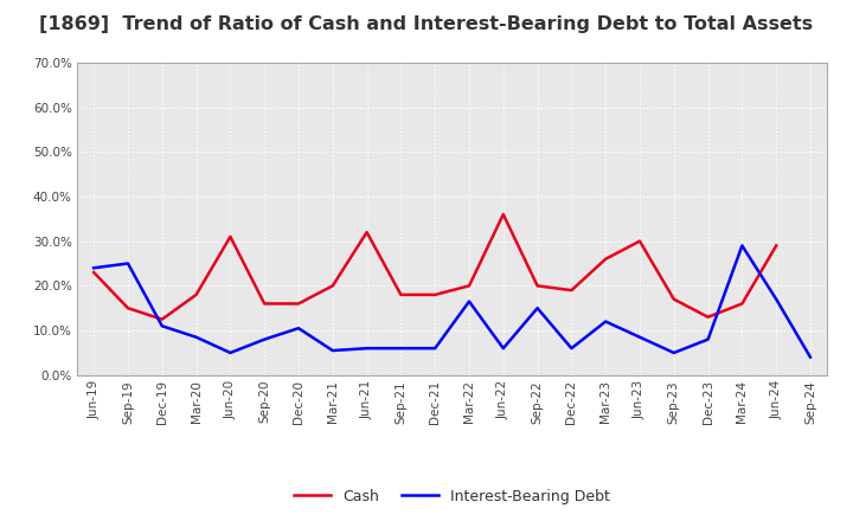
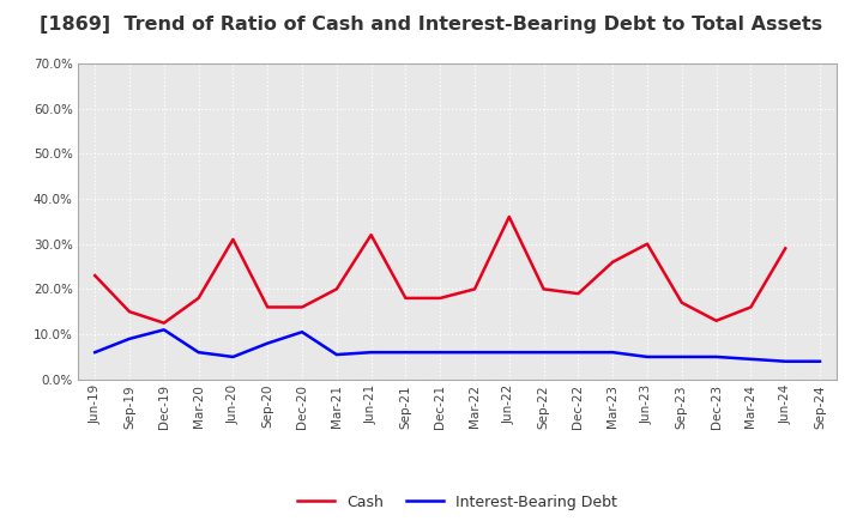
Interest-Bearing Debt/Jun-19: 24.0% -> 6.0%
Interest-Bearing Debt/Sep-19: 25.0% -> 9.0%
Interest-Bearing Debt/Mar-20: 8.5% -> 6.0%
Interest-Bearing Debt/Mar-22: 16.5% -> 6.0%
Interest-Bearing Debt/Sep-22: 15.0% -> 6.0%
Interest-Bearing Debt/Mar-23: 12.0% -> 6.0%
Interest-Bearing Debt/Jun-23: 8.5% -> 5.0%
Interest-Bearing Debt/Dec-23: 8.0% -> 5.0%
Interest-Bearing Debt/Mar-24: 29.0% -> 4.5%
Interest-Bearing Debt/Jun-24: 17.0% -> 4.0%
